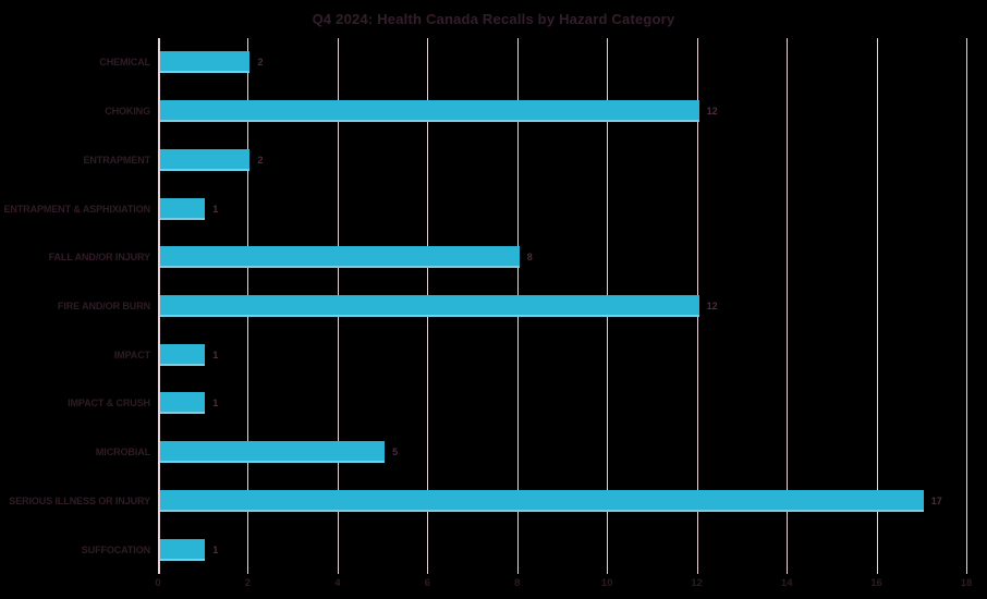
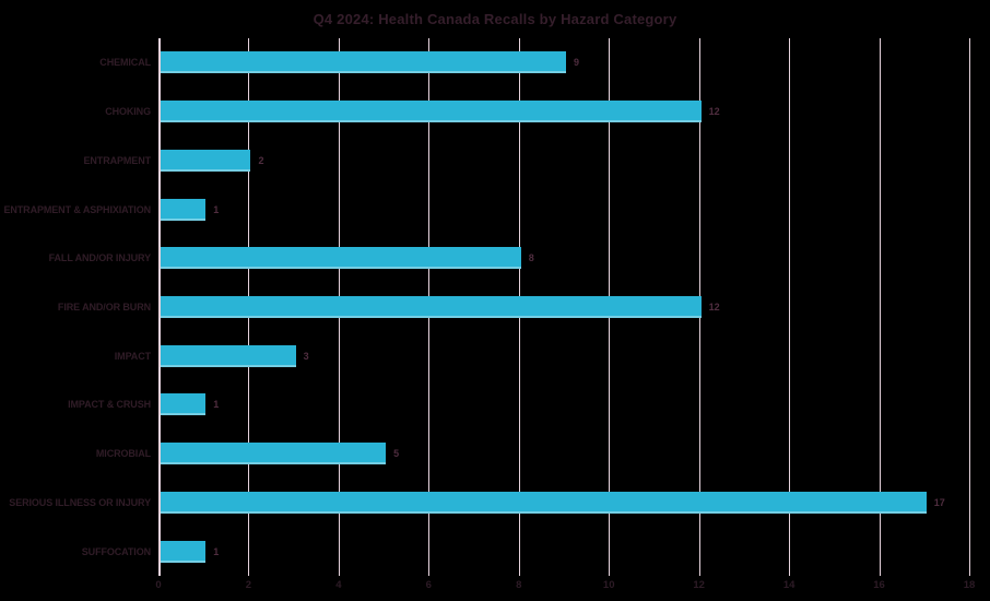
CHEMICAL: 2 -> 9
IMPACT: 1 -> 3
